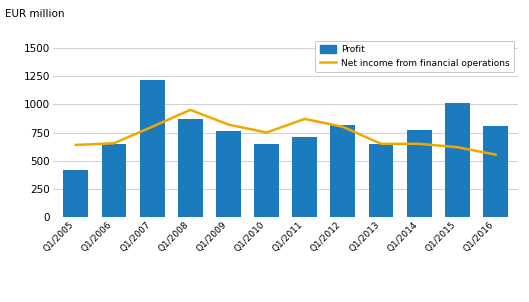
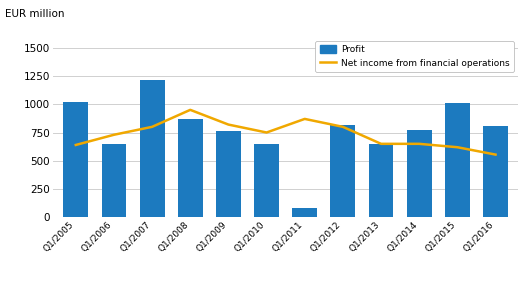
Profit/Q1/2005: 420 -> 1020
Net income from financial operations/Q1/2006: 660 -> 730
Profit/Q1/2011: 710 -> 80
